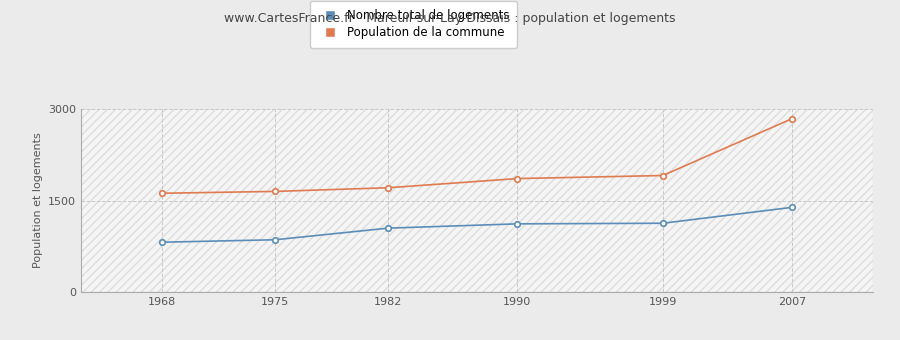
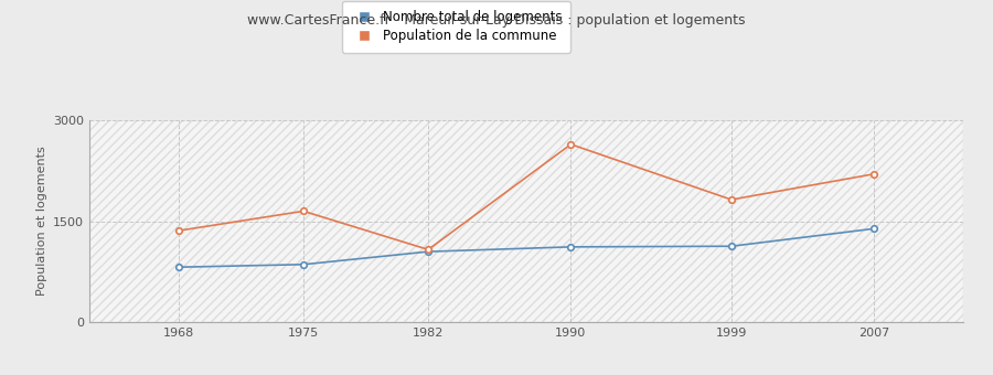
Population de la commune/1968: 1620 -> 1360
Population de la commune/1982: 1710 -> 1080
Population de la commune/1990: 1860 -> 2640
Population de la commune/1999: 1910 -> 1820
Population de la commune/2007: 2840 -> 2200
